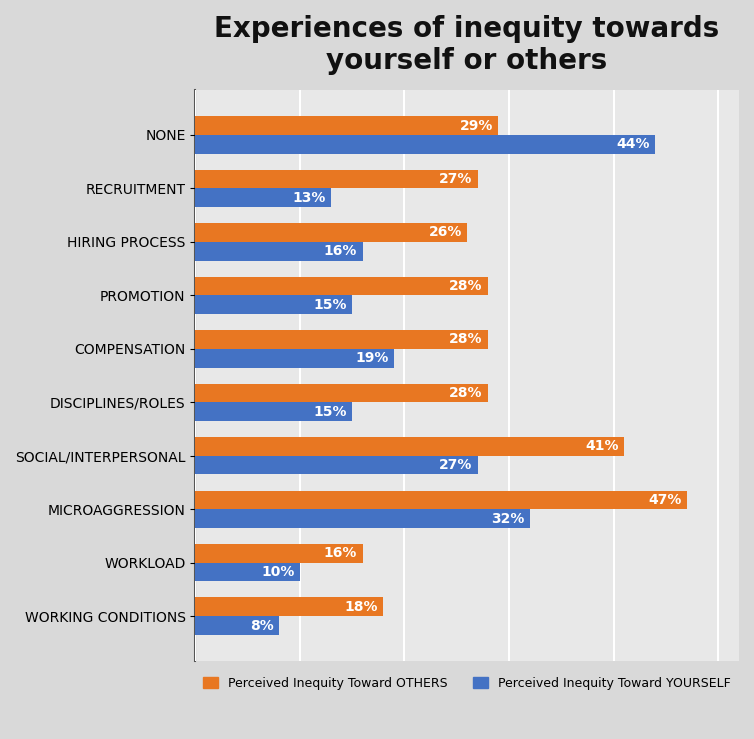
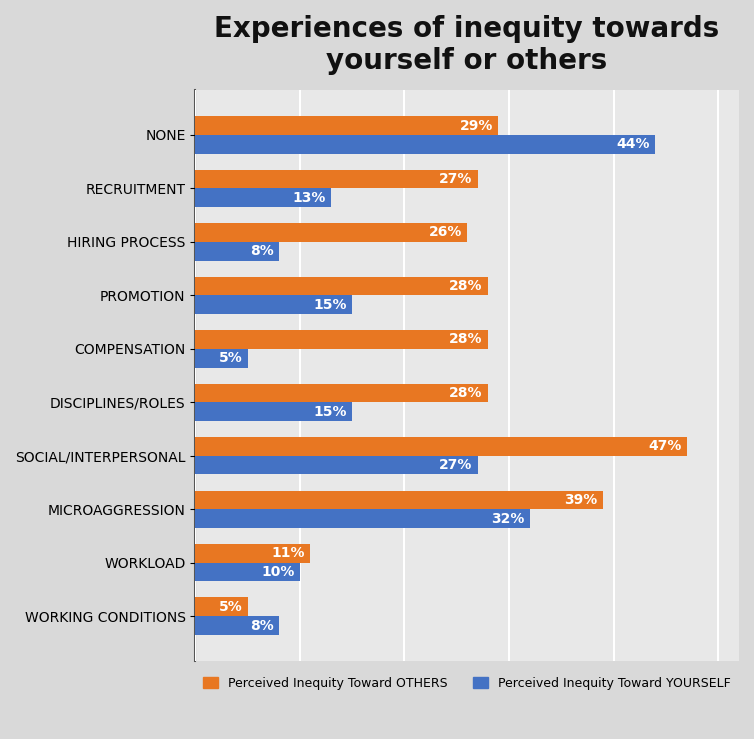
Perceived Inequity Toward YOURSELF/HIRING PROCESS: 16% -> 8%
Perceived Inequity Toward YOURSELF/COMPENSATION: 19% -> 5%
Perceived Inequity Toward OTHERS/SOCIAL/INTERPERSONAL: 41% -> 47%
Perceived Inequity Toward OTHERS/MICROAGGRESSION: 47% -> 39%
Perceived Inequity Toward OTHERS/WORKLOAD: 16% -> 11%
Perceived Inequity Toward OTHERS/WORKING CONDITIONS: 18% -> 5%
